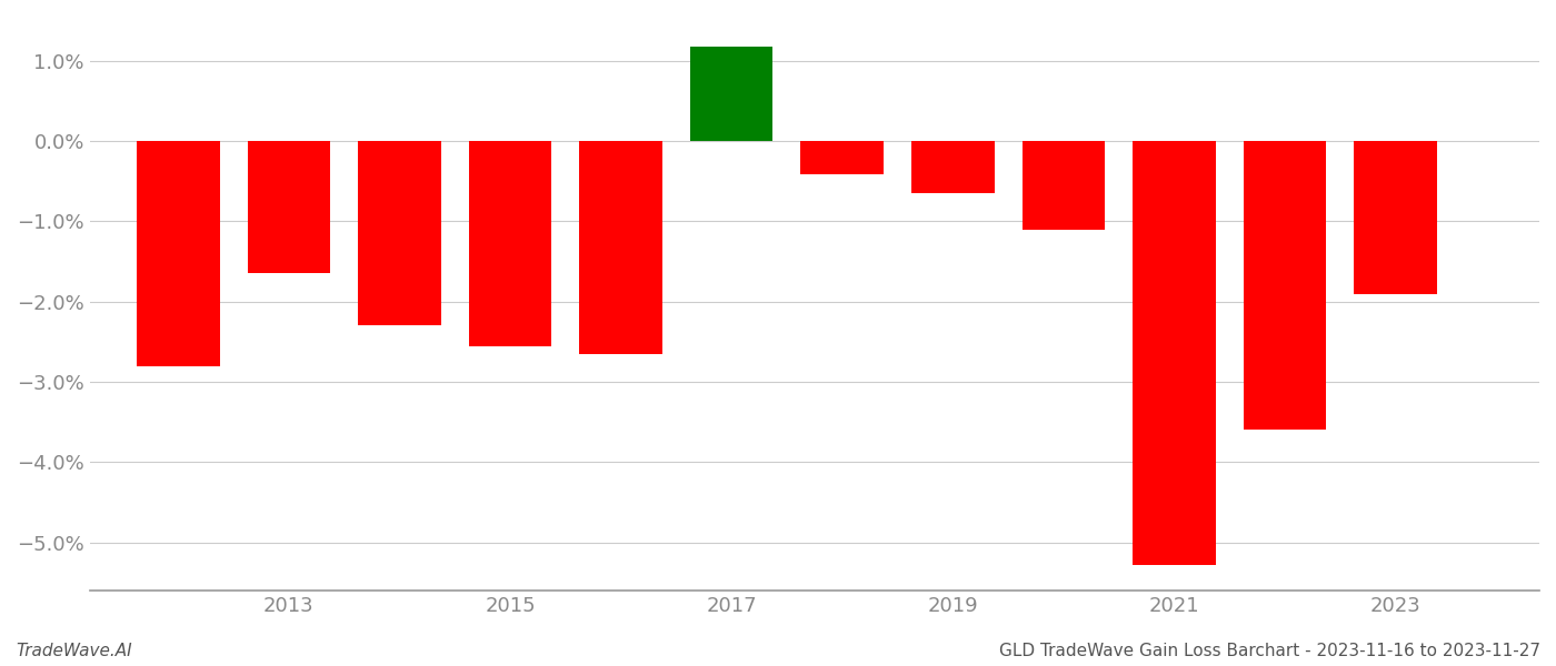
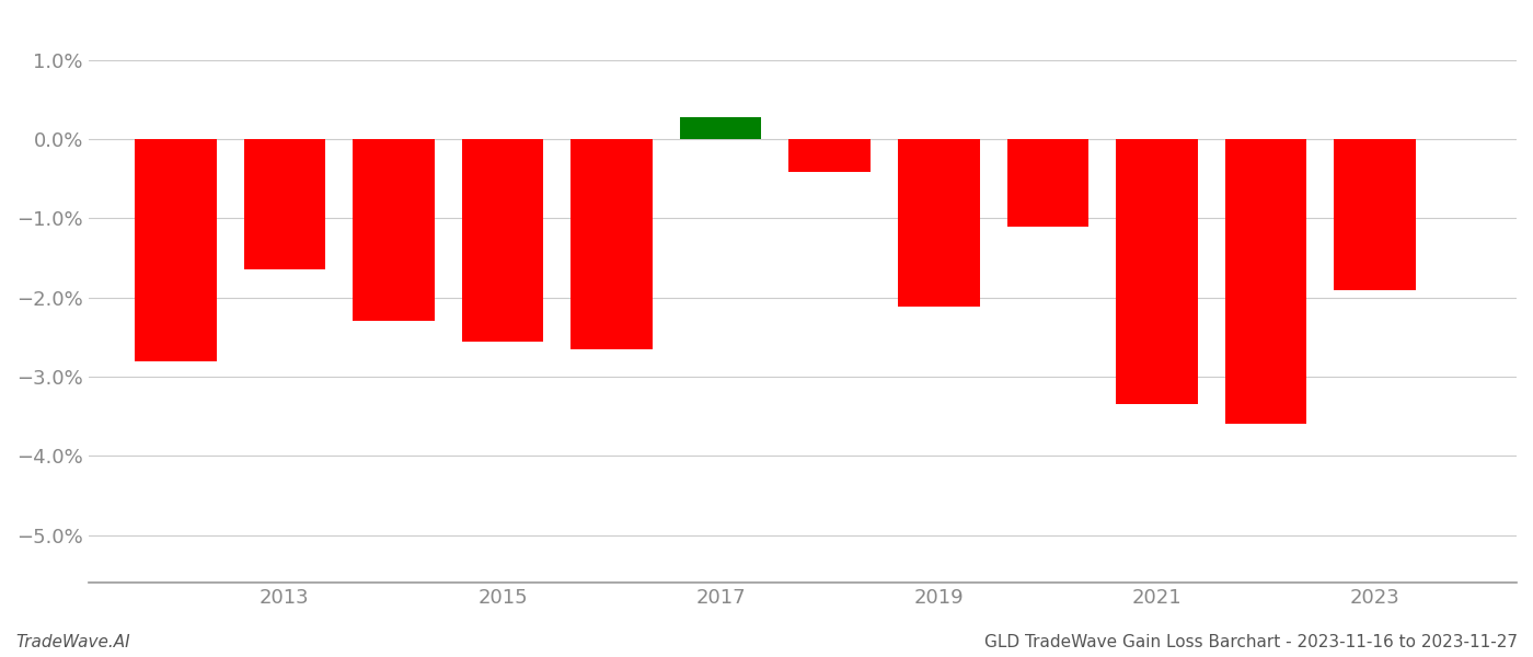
2017: 1.18% -> 0.28%
2019: -0.65% -> -2.12%
2021: -5.28% -> -3.34%
